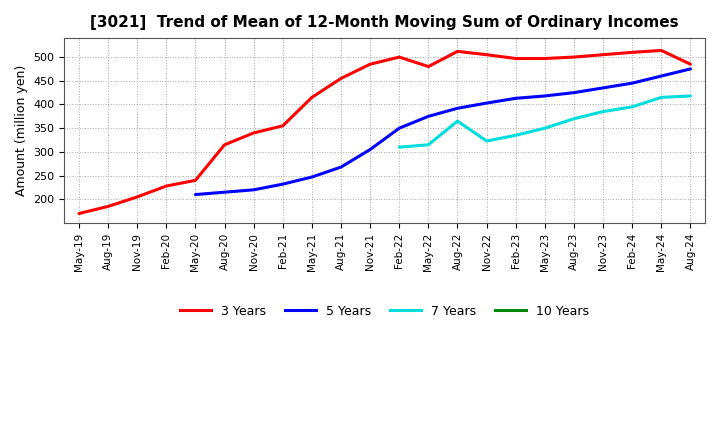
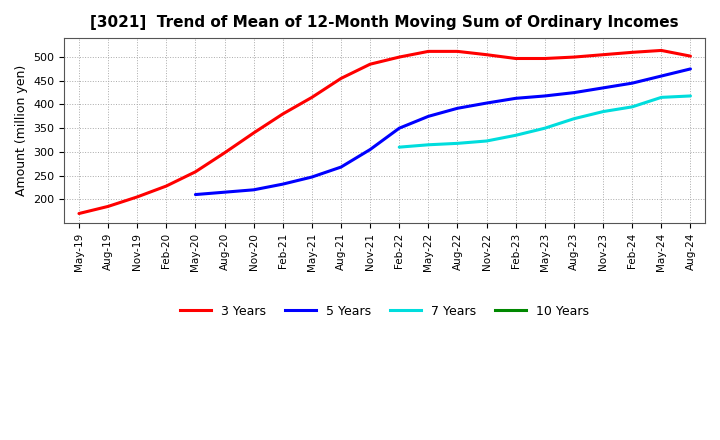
3 Years/May-20: 240 -> 258
3 Years/Aug-20: 315 -> 298
3 Years/Feb-21: 355 -> 380
3 Years/May-22: 480 -> 512
7 Years/Aug-22: 365 -> 318
3 Years/Aug-24: 485 -> 502
